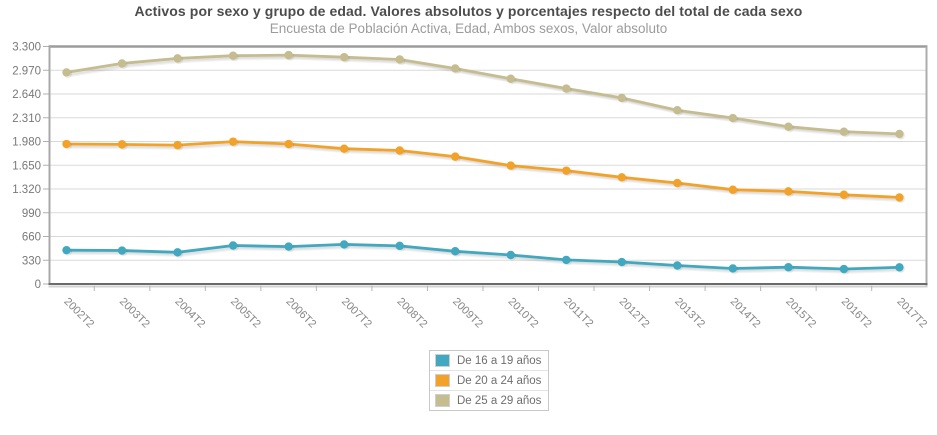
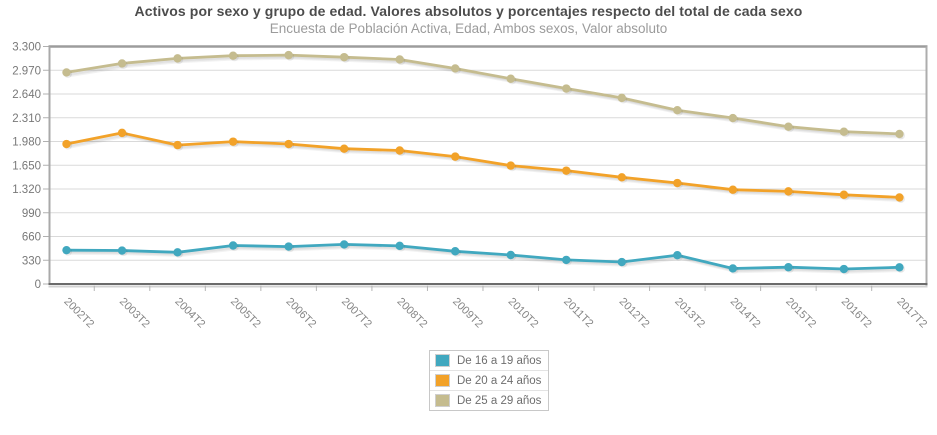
De 20 a 24 años/2003T2: 1900 -> 2100
De 16 a 19 años/2013T2: 300 -> 400
